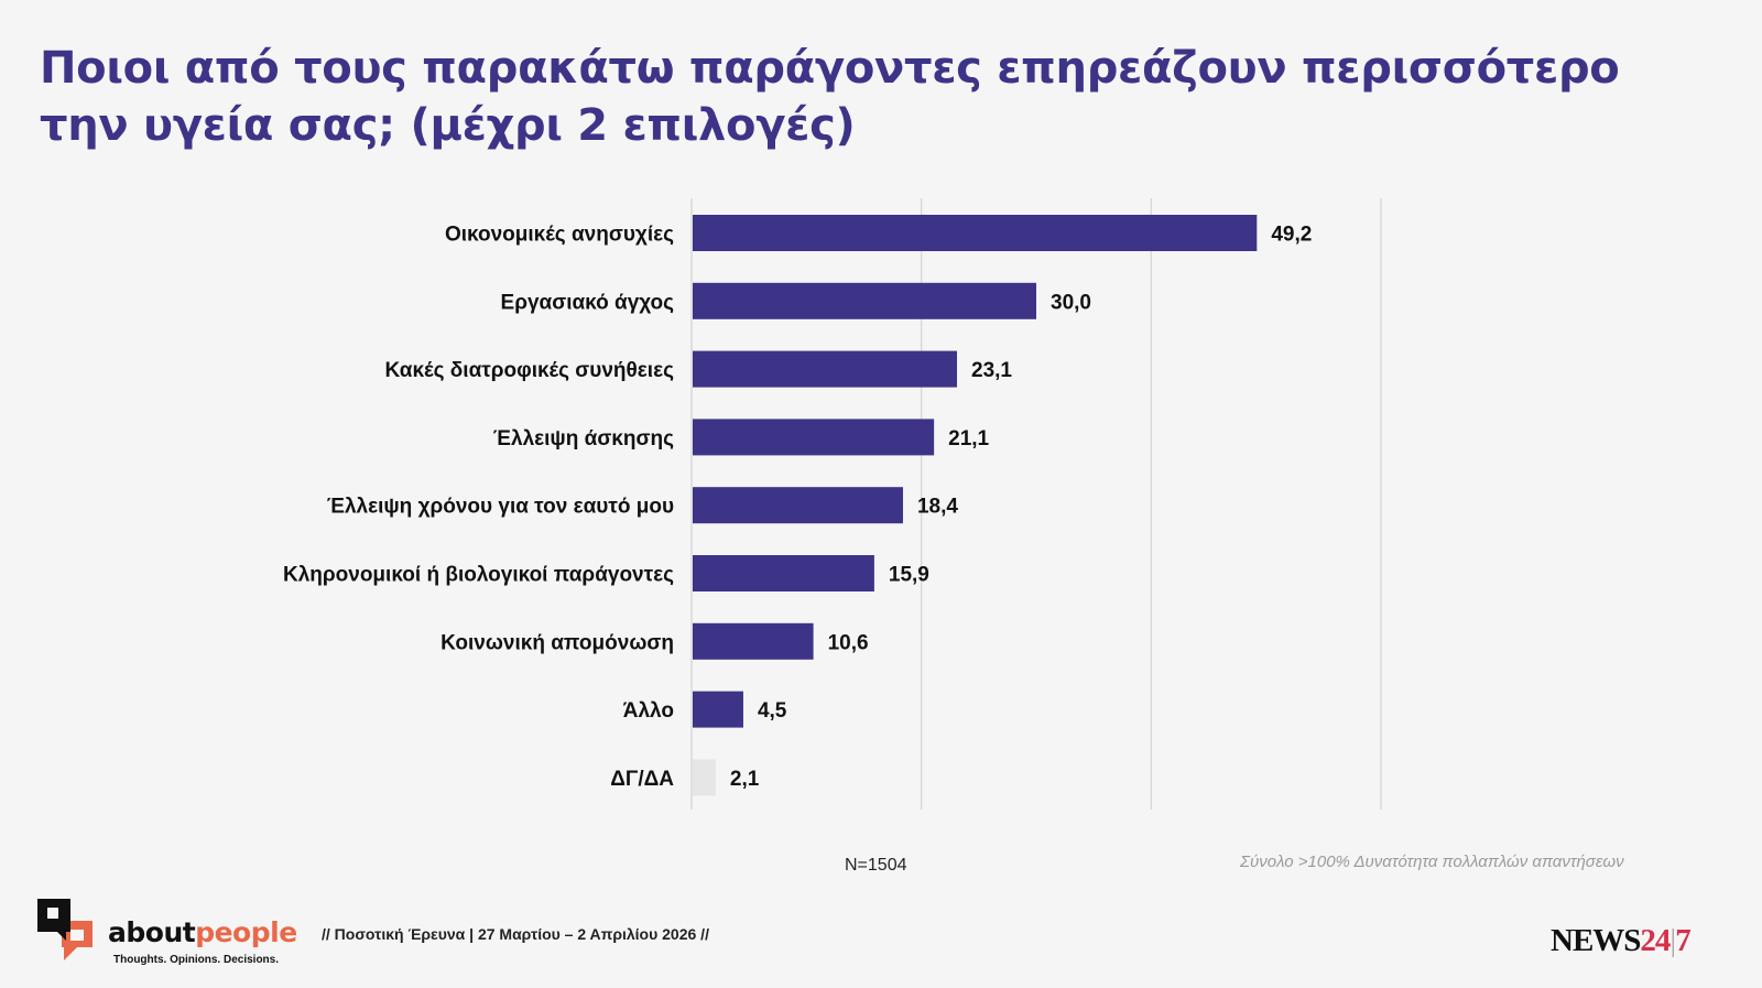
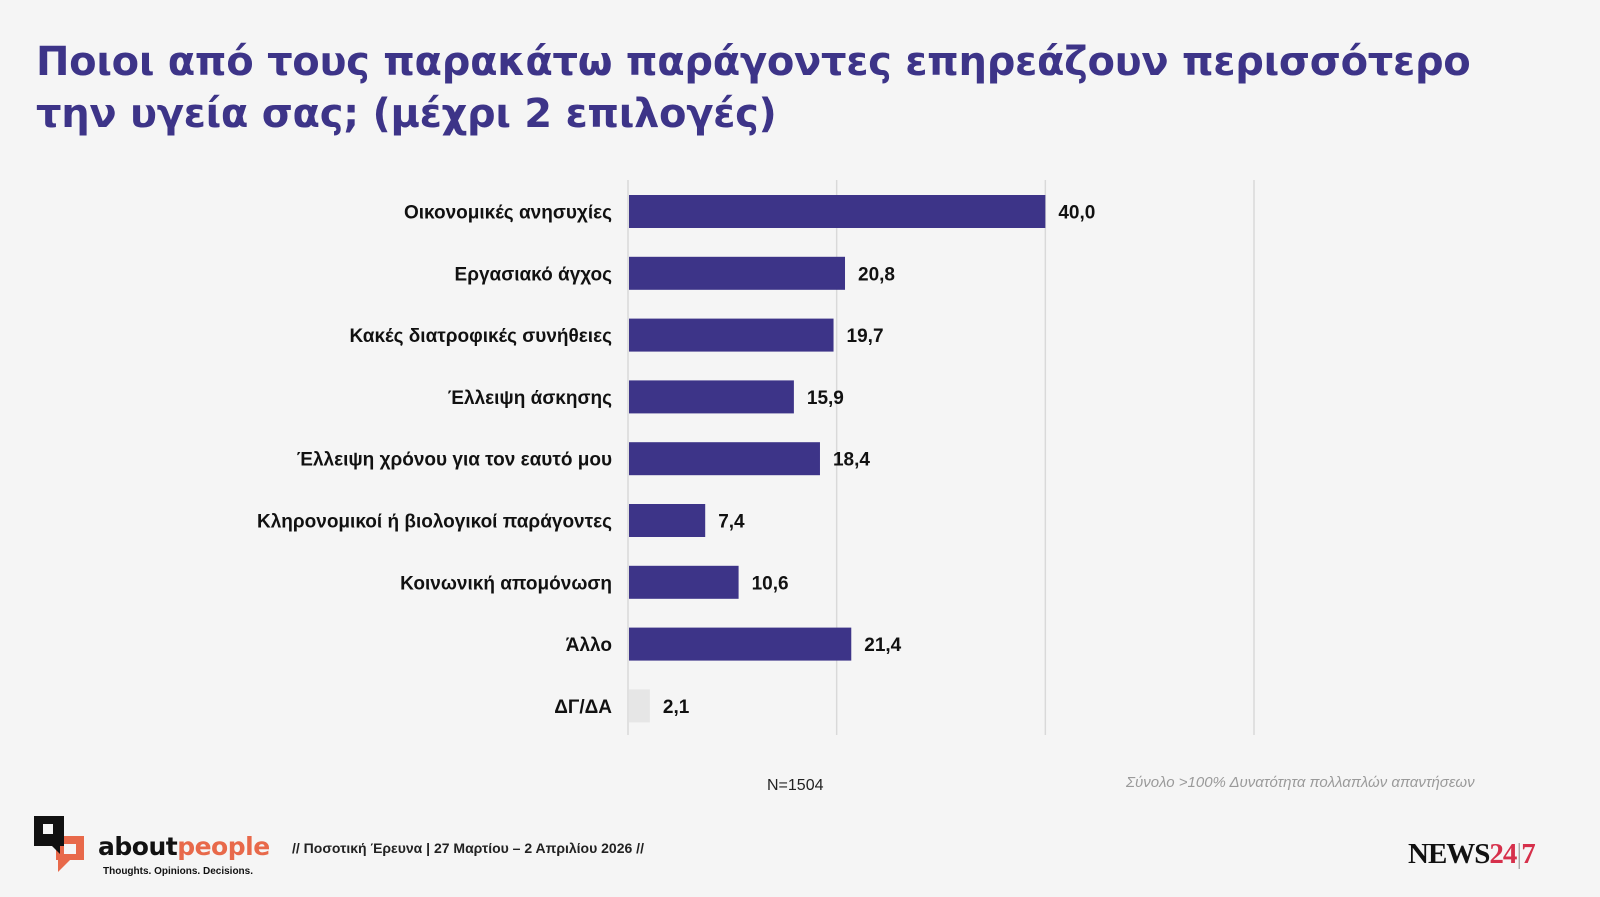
Οικονομικές ανησυχίες: 49,2 -> 40,0
Εργασιακό άγχος: 30,0 -> 20,8
Κακές διατροφικές συνήθειες: 23,1 -> 19,7
Έλλειψη άσκησης: 21,1 -> 15,9
Κληρονομικοί ή βιολογικοί παράγοντες: 15,9 -> 7,4
Άλλο: 4,5 -> 21,4
